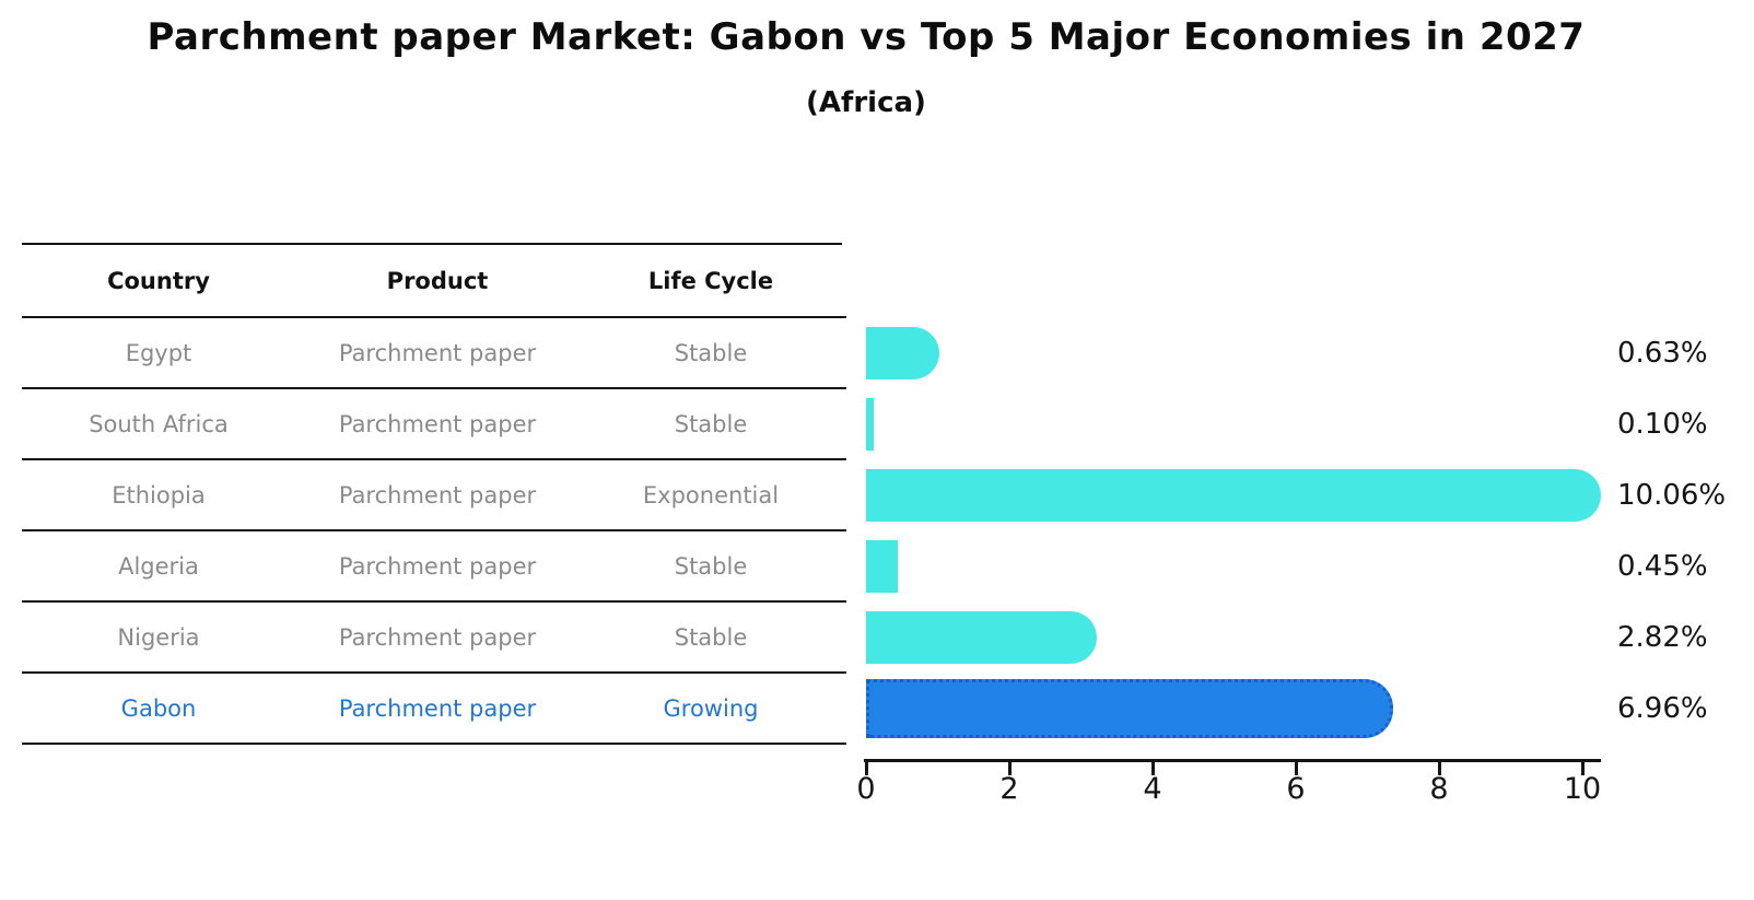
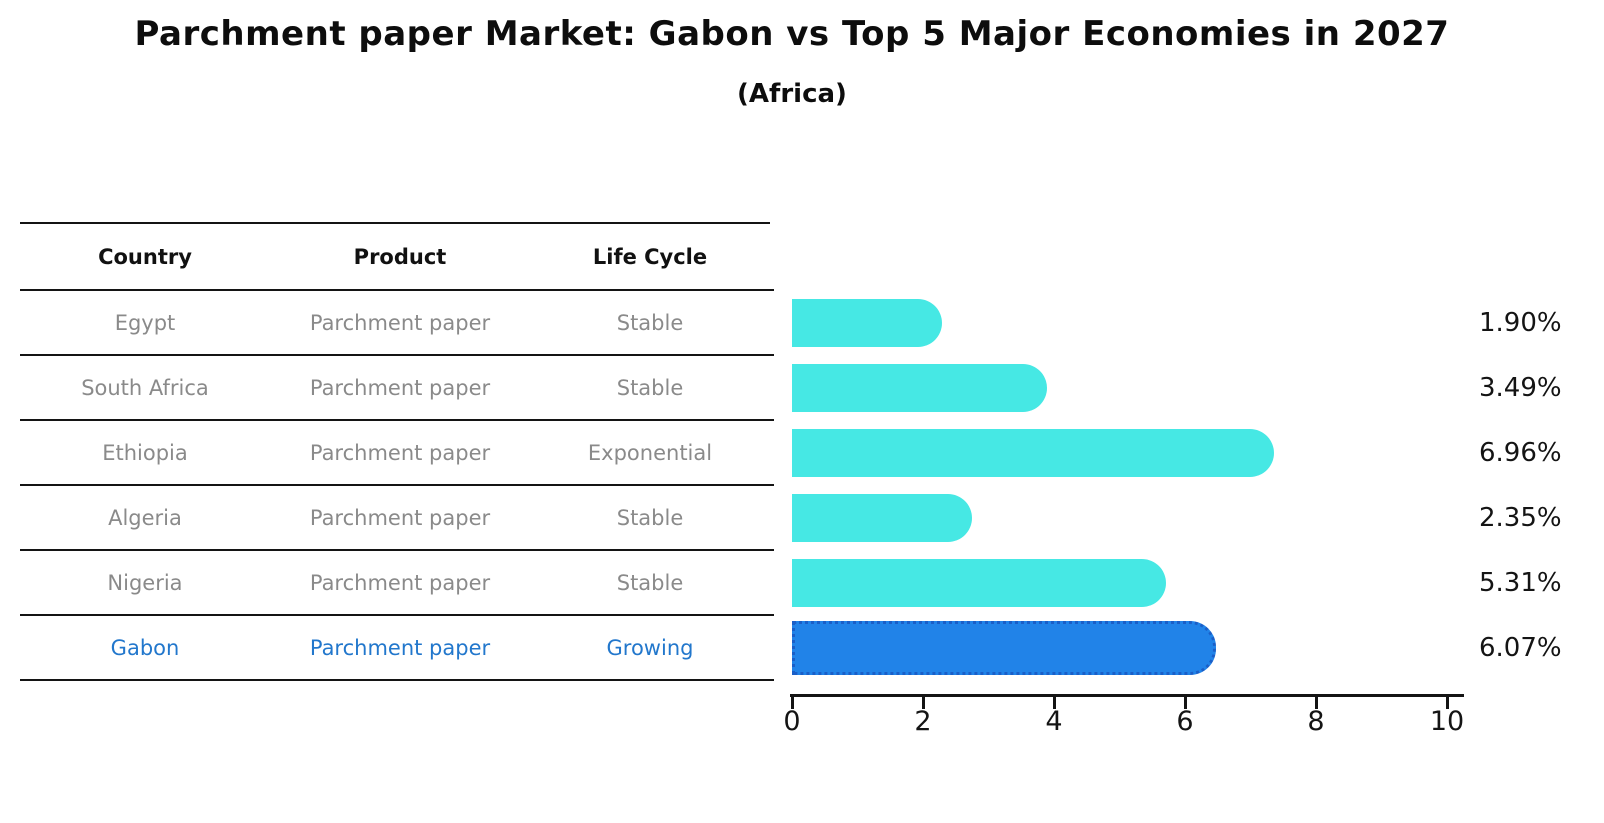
Egypt: 0.63% -> 1.90%
South Africa: 0.10% -> 3.49%
Ethiopia: 10.06% -> 6.96%
Algeria: 0.45% -> 2.35%
Nigeria: 2.82% -> 5.31%
Gabon: 6.96% -> 6.07%
